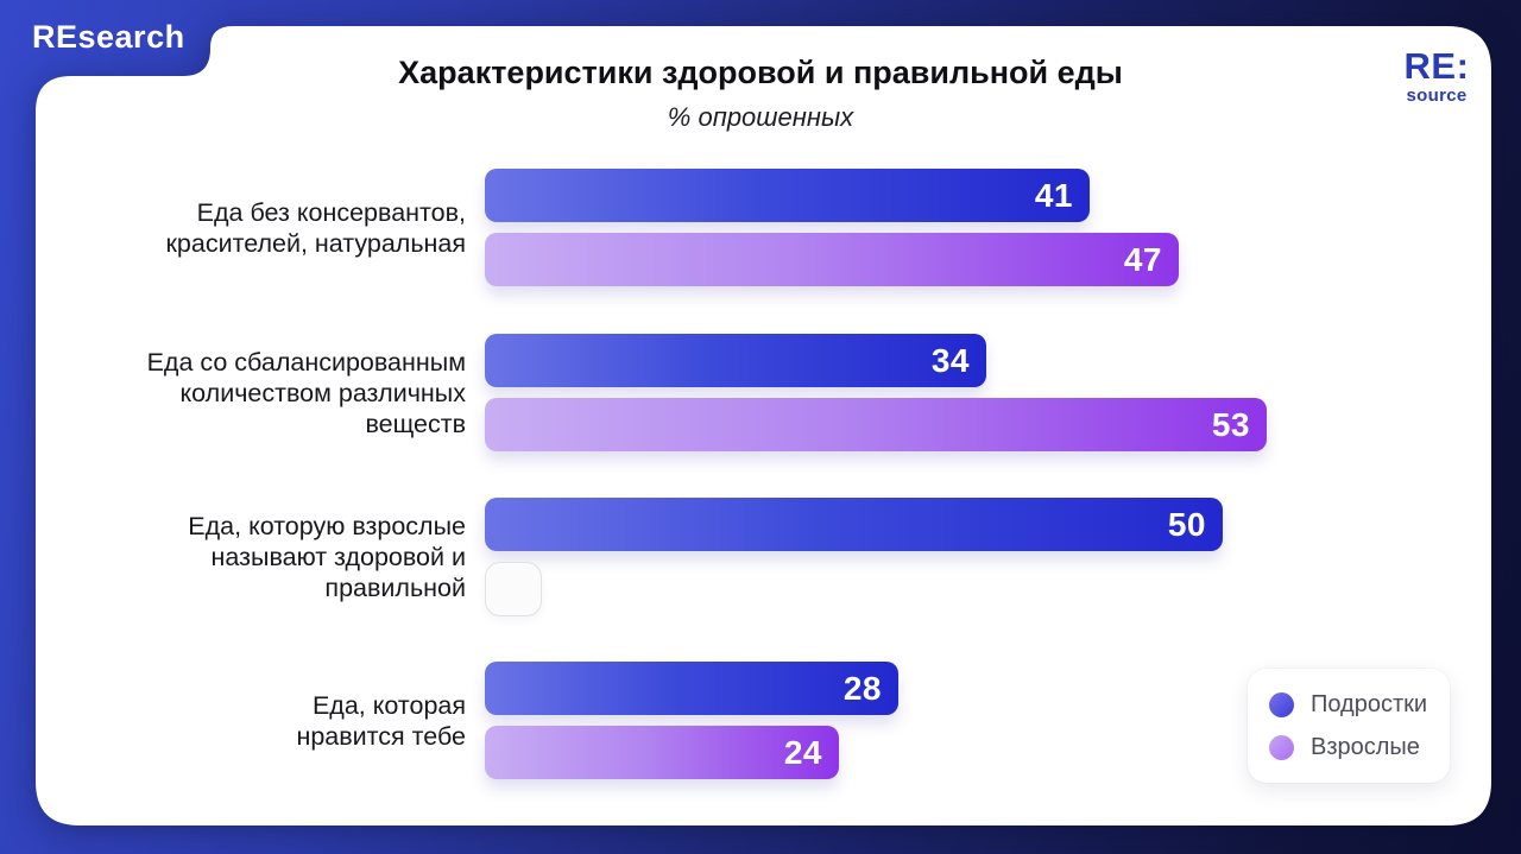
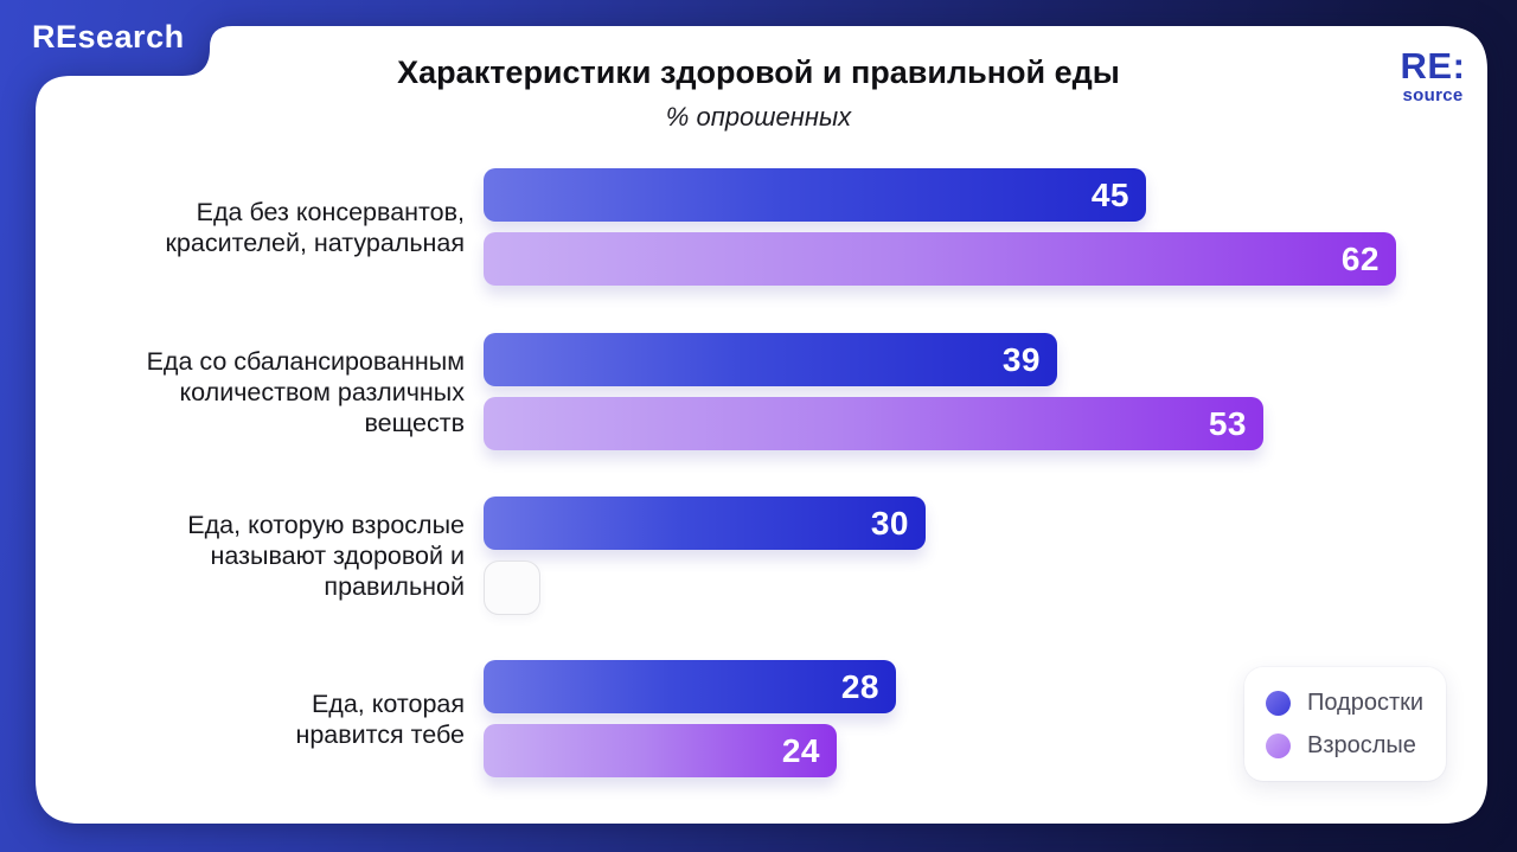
Подростки/Еда без консервантов, красителей, натуральная: 41 -> 45
Взрослые/Еда без консервантов, красителей, натуральная: 47 -> 62
Подростки/Еда со сбалансированным количеством различных веществ: 34 -> 39
Подростки/Еда, которую взрослые называют здоровой и правильной: 50 -> 30
